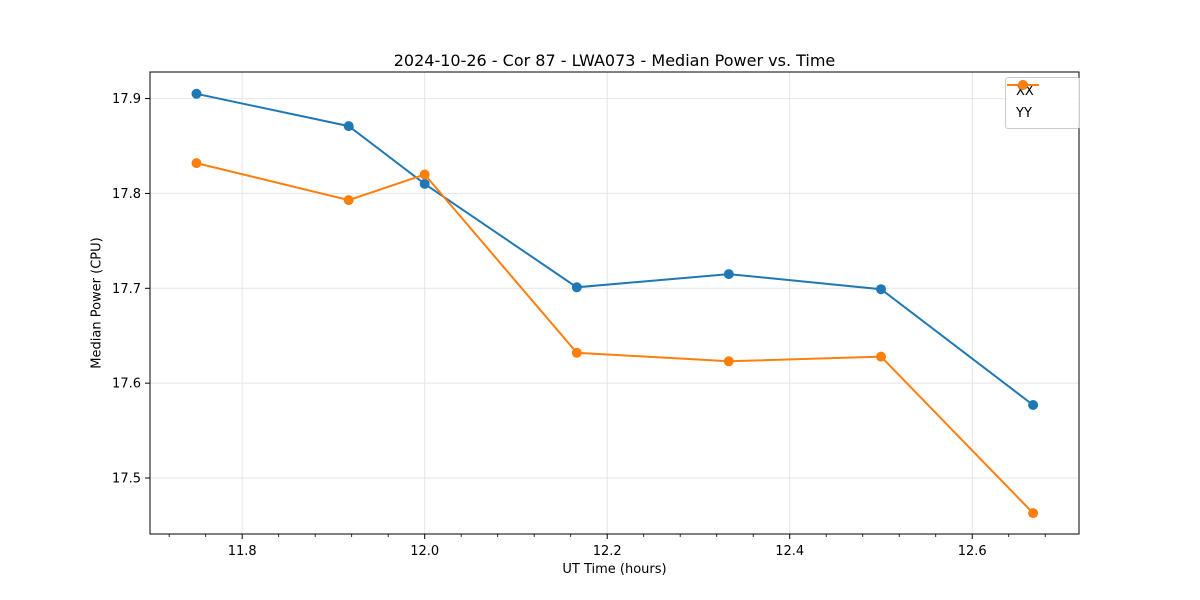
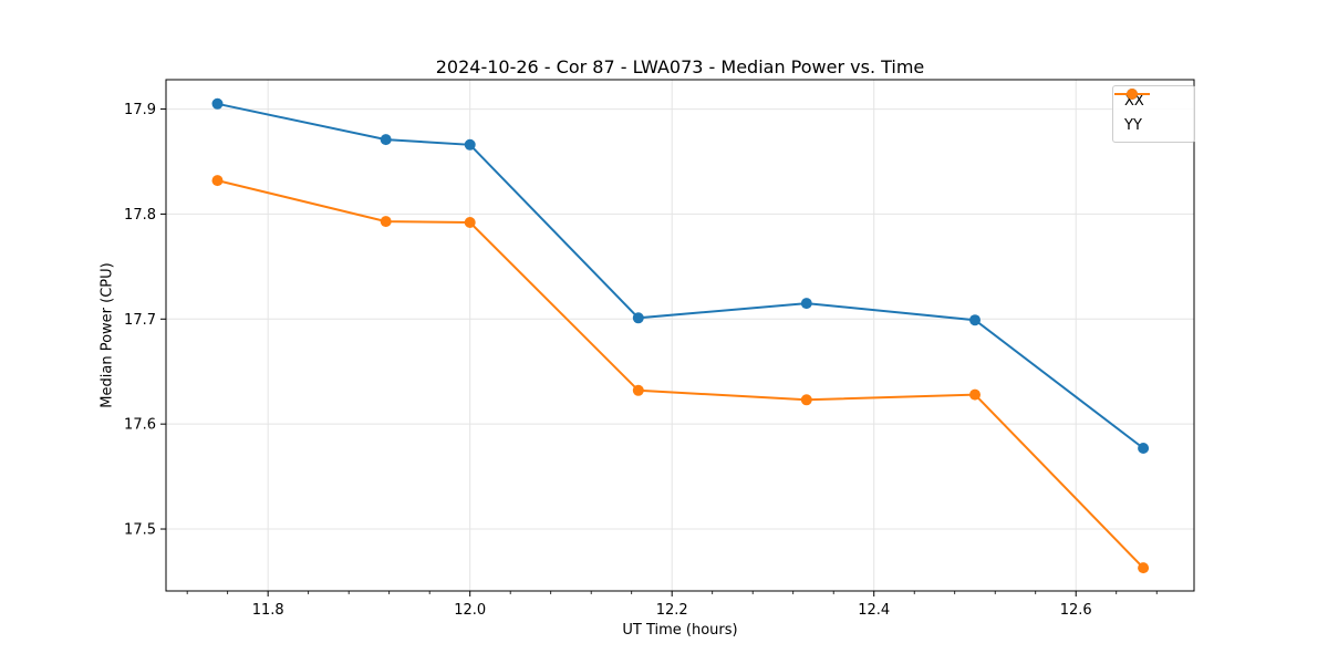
XX/12.0: 17.81 -> 17.87
YY/12.0: 17.82 -> 17.79
